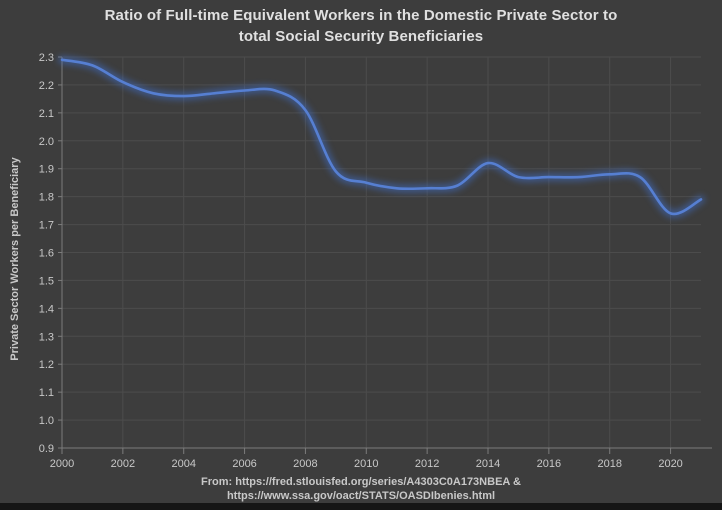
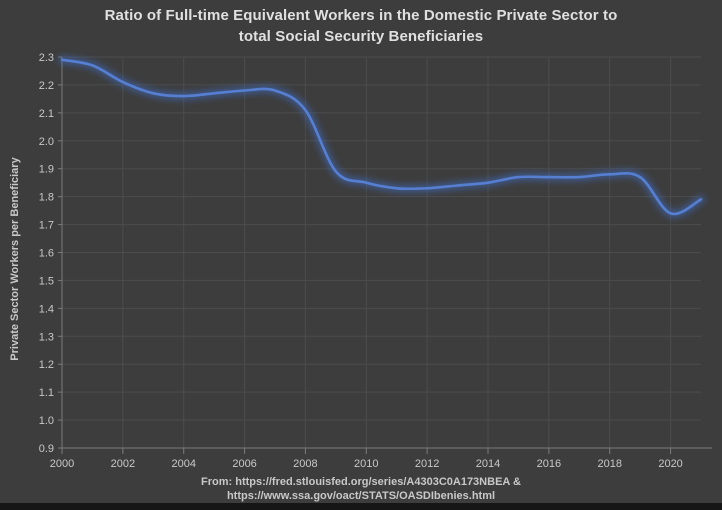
2014: 1.92 -> 1.85
